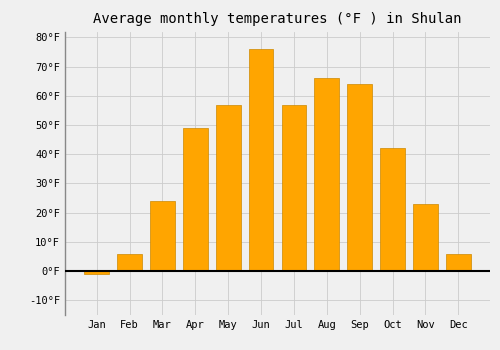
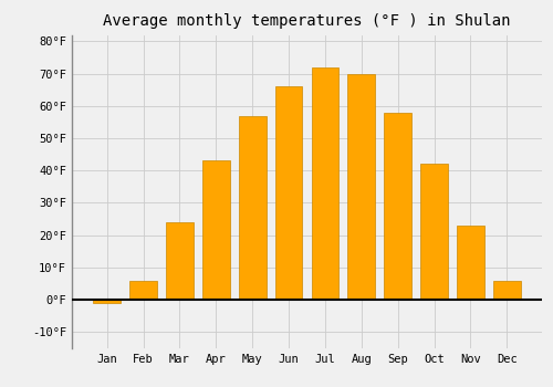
Apr: 49°F -> 43°F
Jun: 76°F -> 66°F
Jul: 57°F -> 72°F
Aug: 66°F -> 70°F
Sep: 64°F -> 58°F
